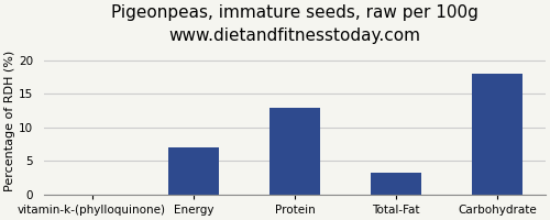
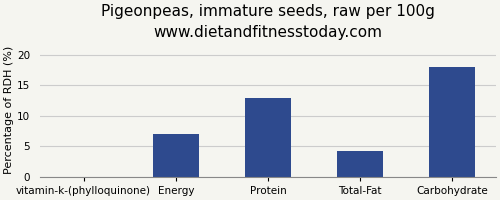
Total-Fat: 3.3 -> 4.2
